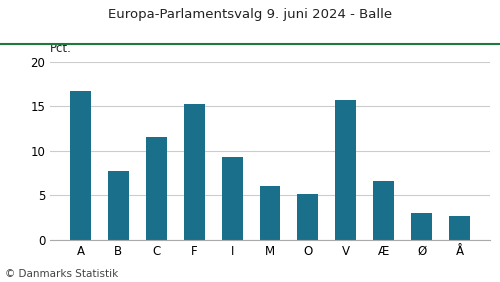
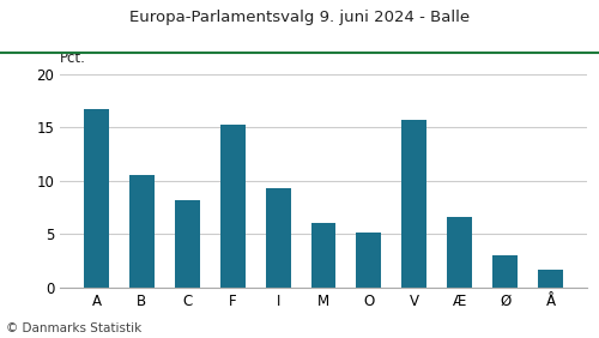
B: 7.7 -> 10.6
C: 11.6 -> 8.2
Å: 2.7 -> 1.6
